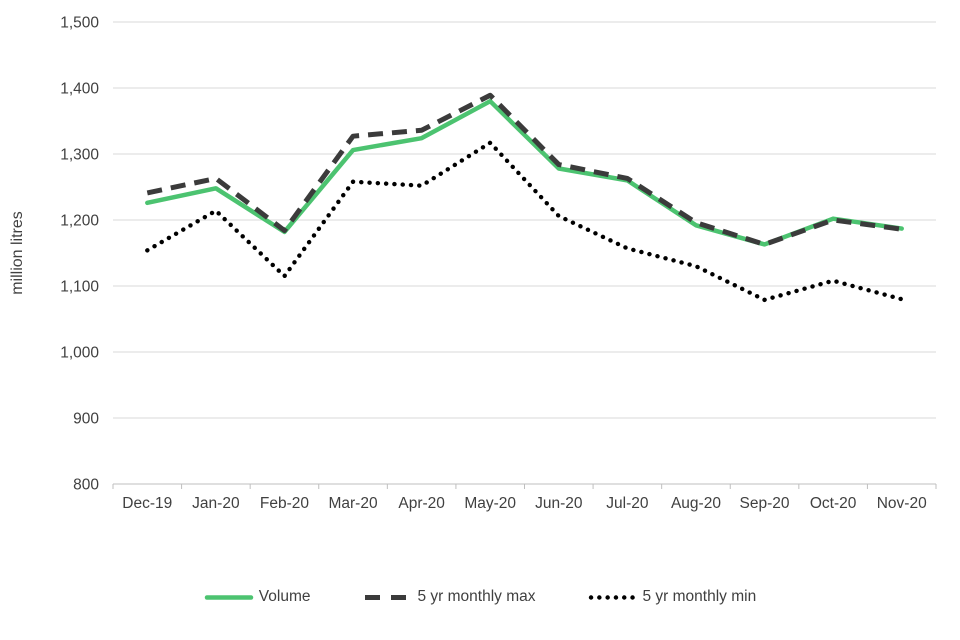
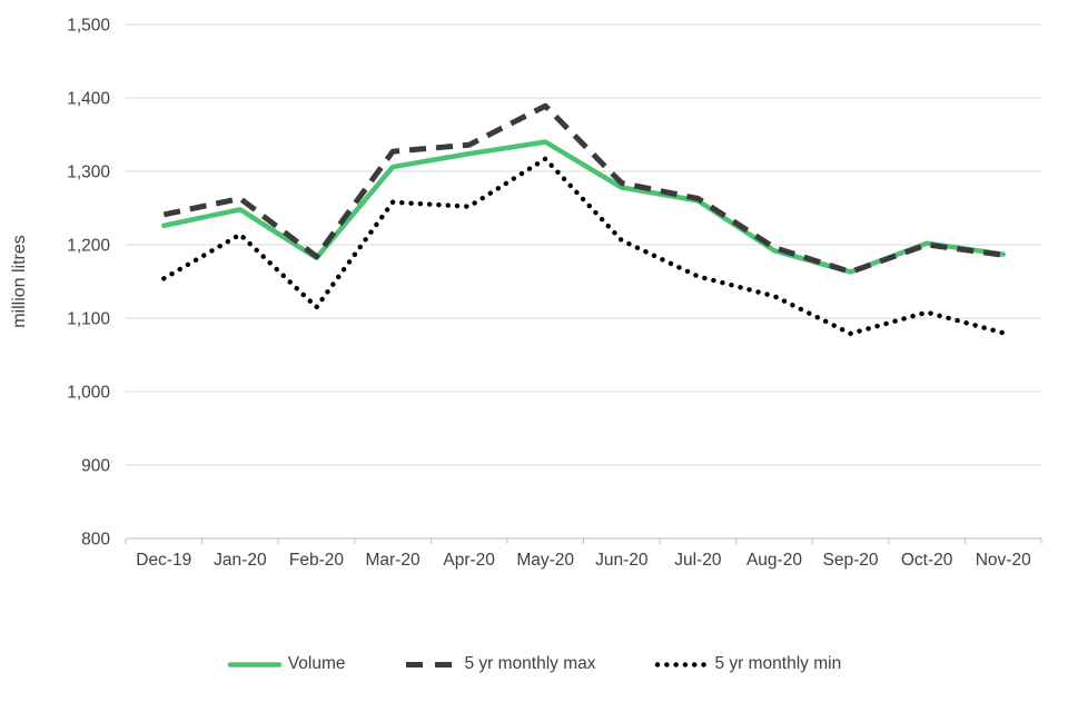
Volume/May-20: 1380 -> 1340
